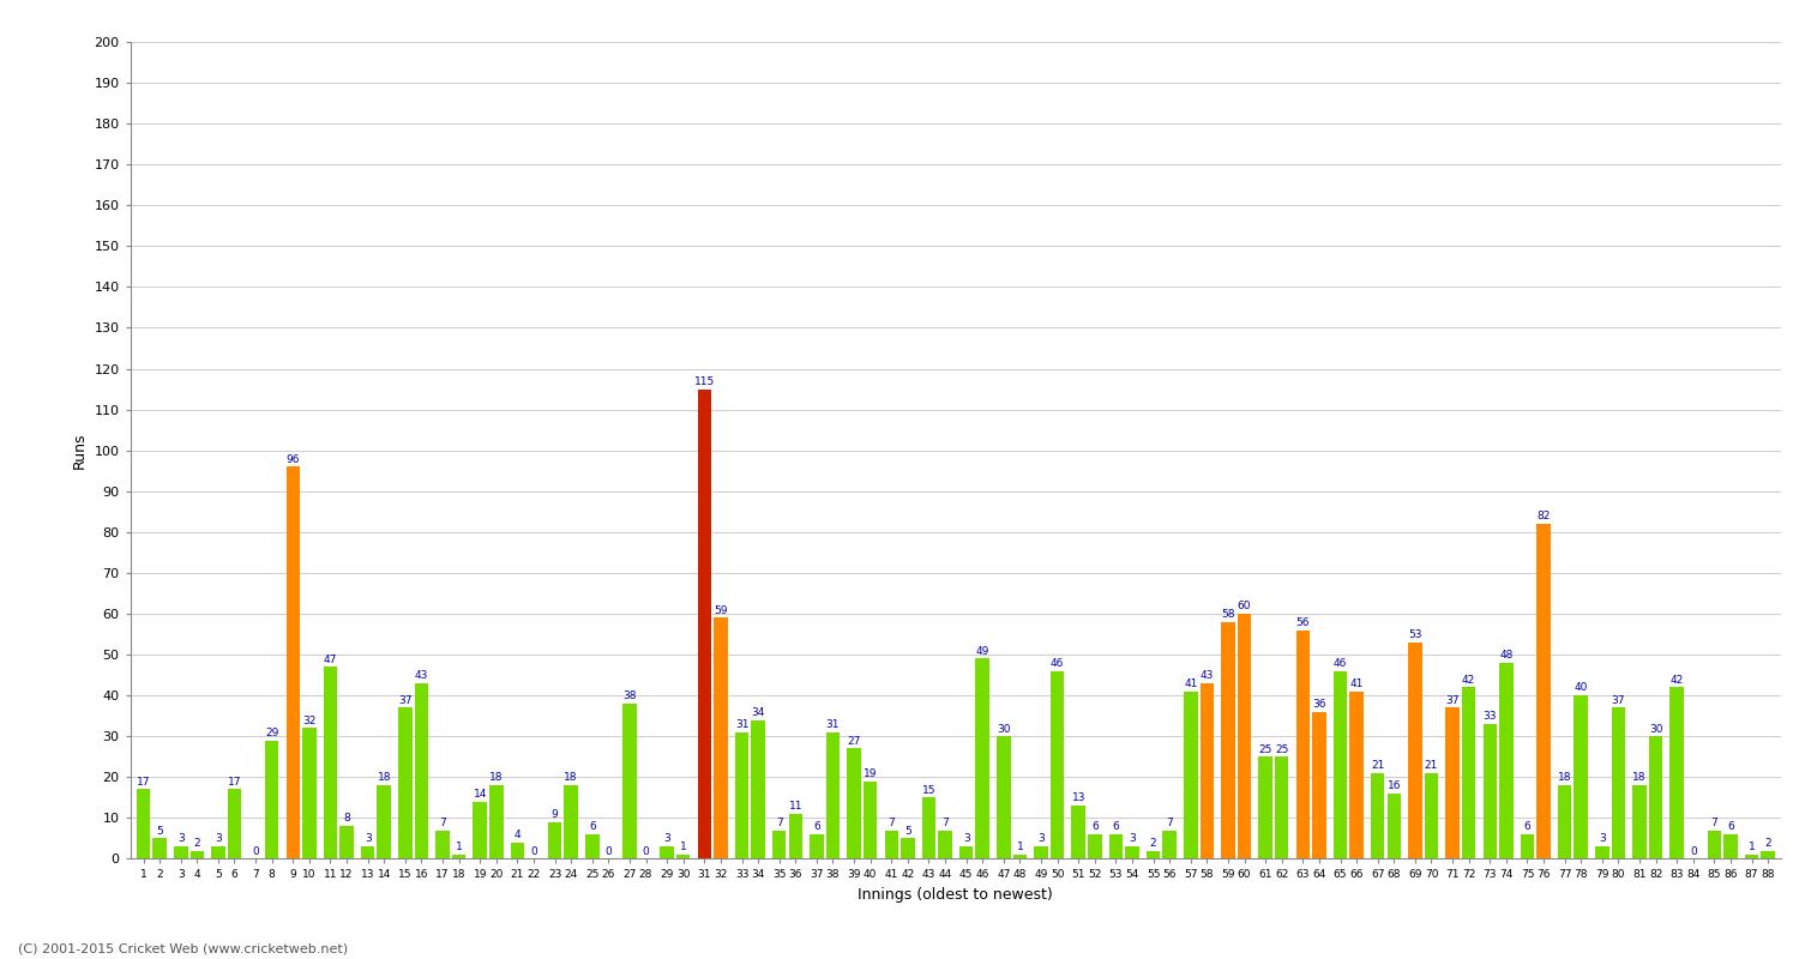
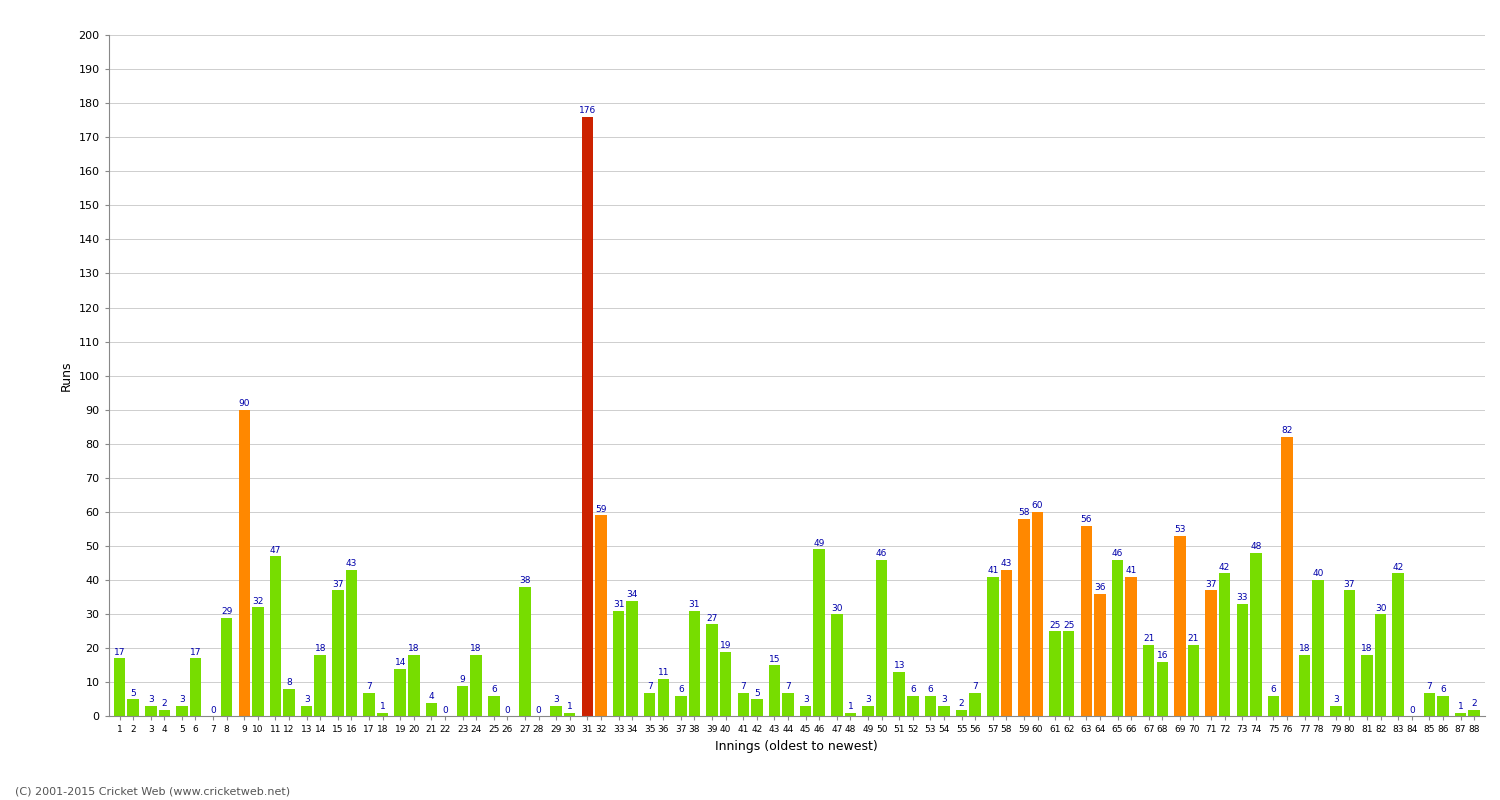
9: 96 -> 90
31: 115 -> 176
